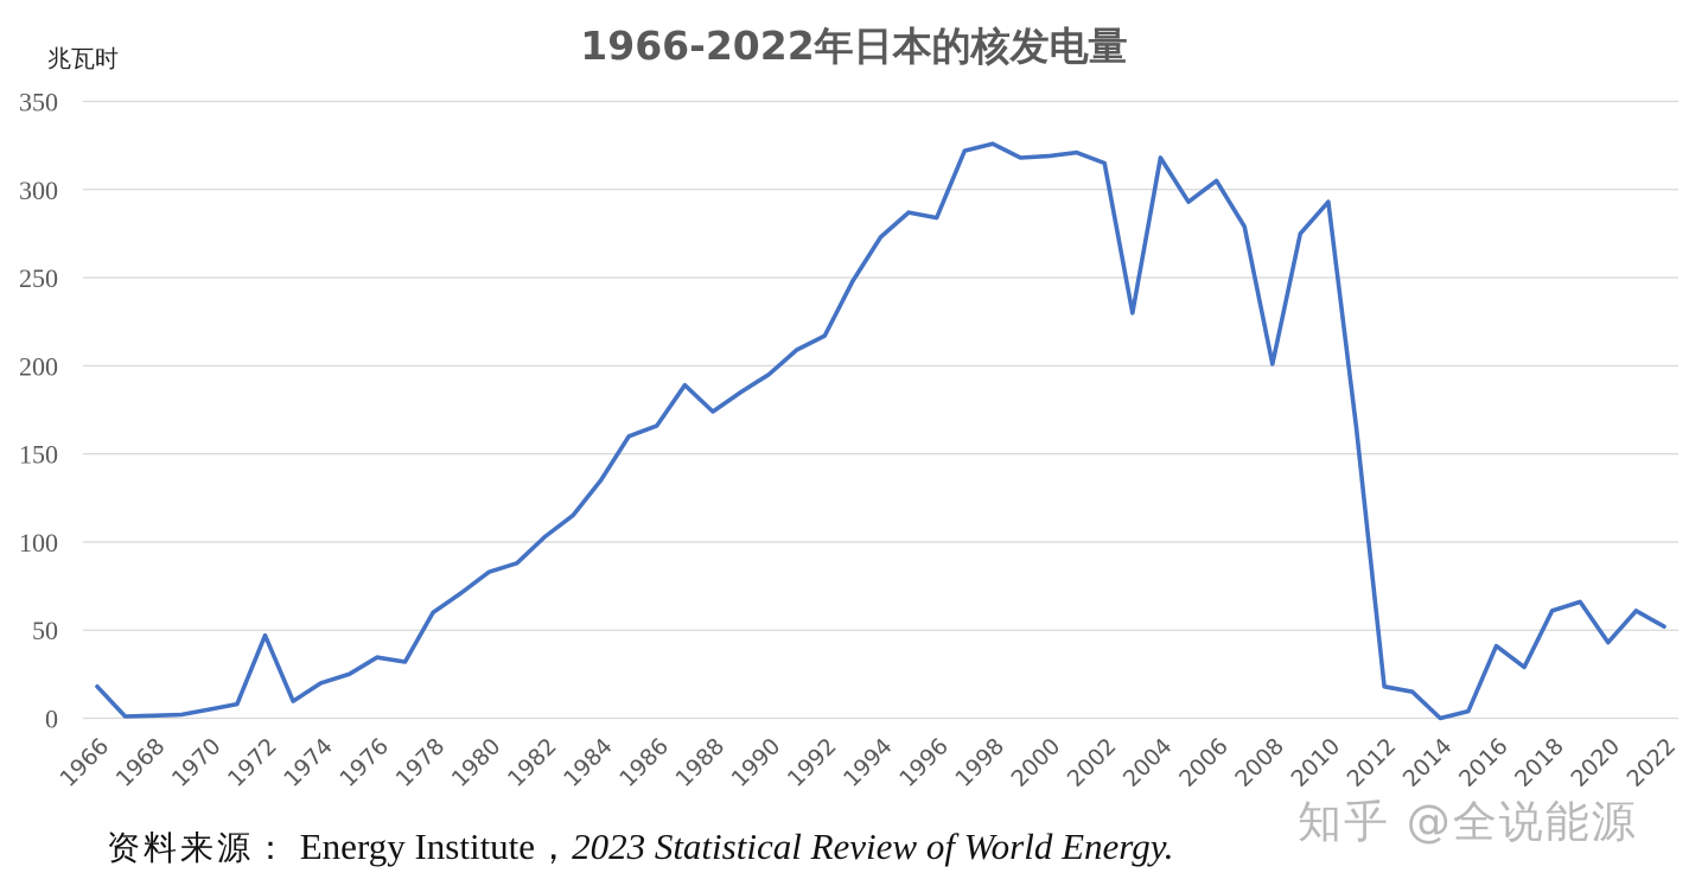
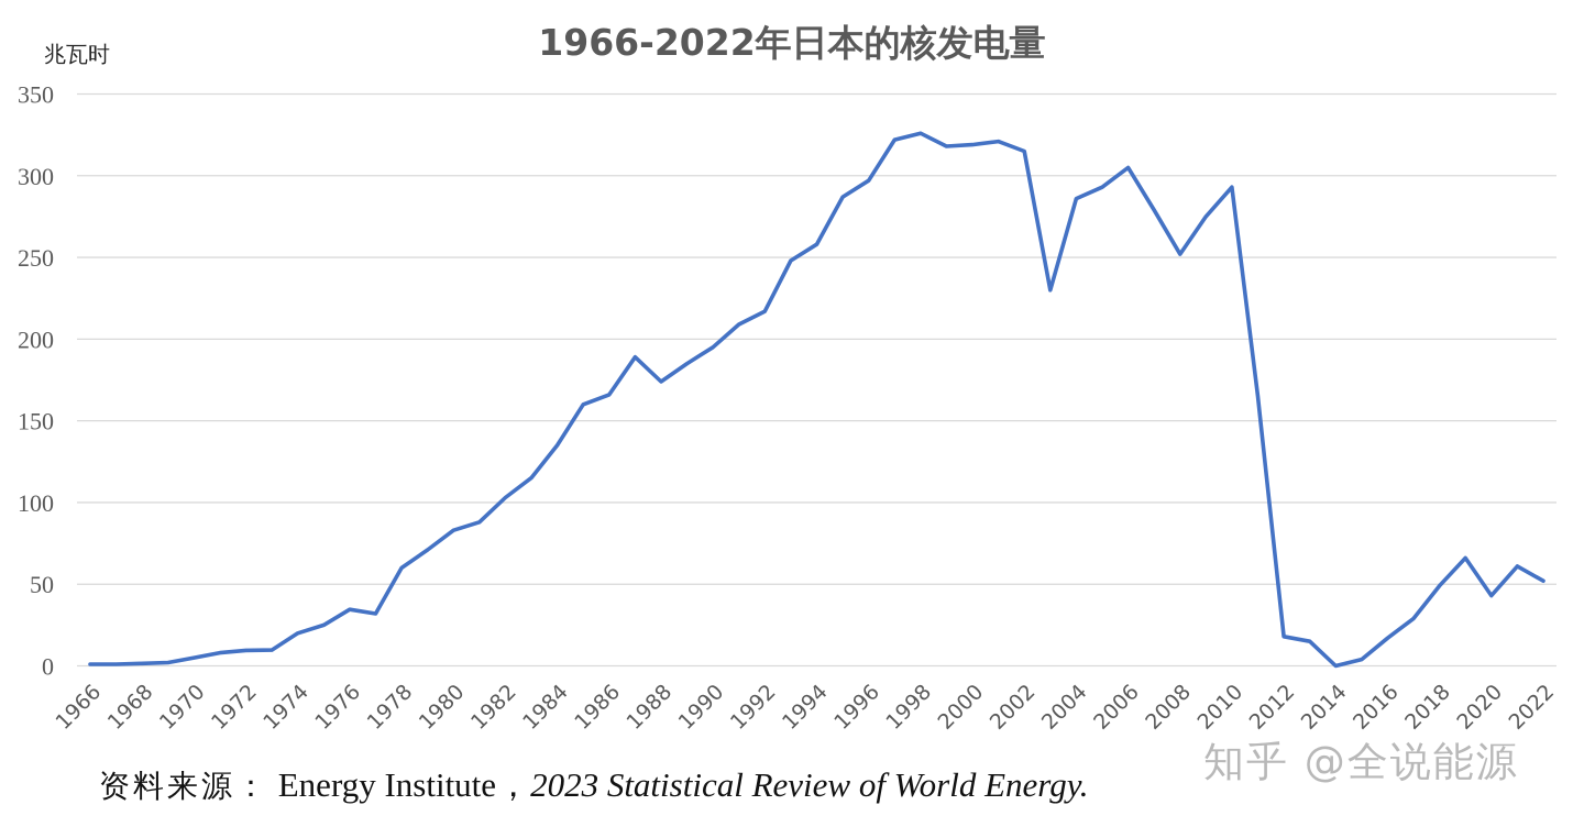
1966: 18 -> 1
1972: 47 -> 10
1994: 273 -> 258
1996: 284 -> 297
2004: 318 -> 286
2008: 201 -> 252
2016: 41 -> 17
2018: 61 -> 49
